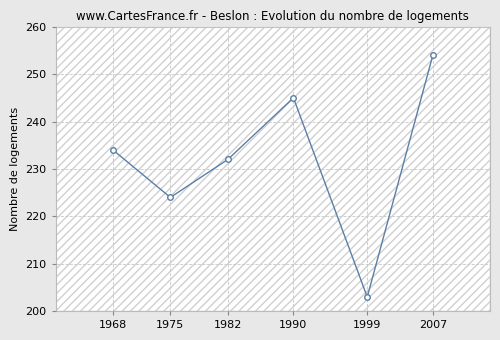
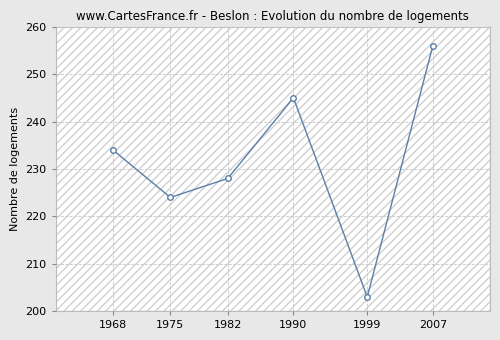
1982: 232 -> 228
2007: 254 -> 256
